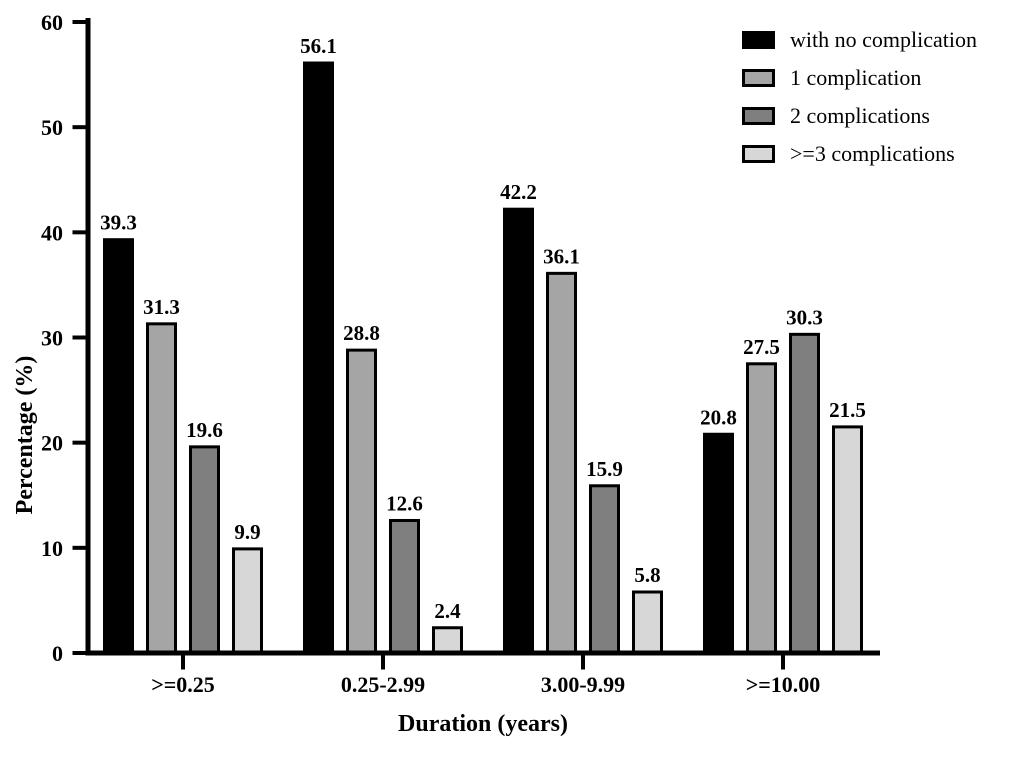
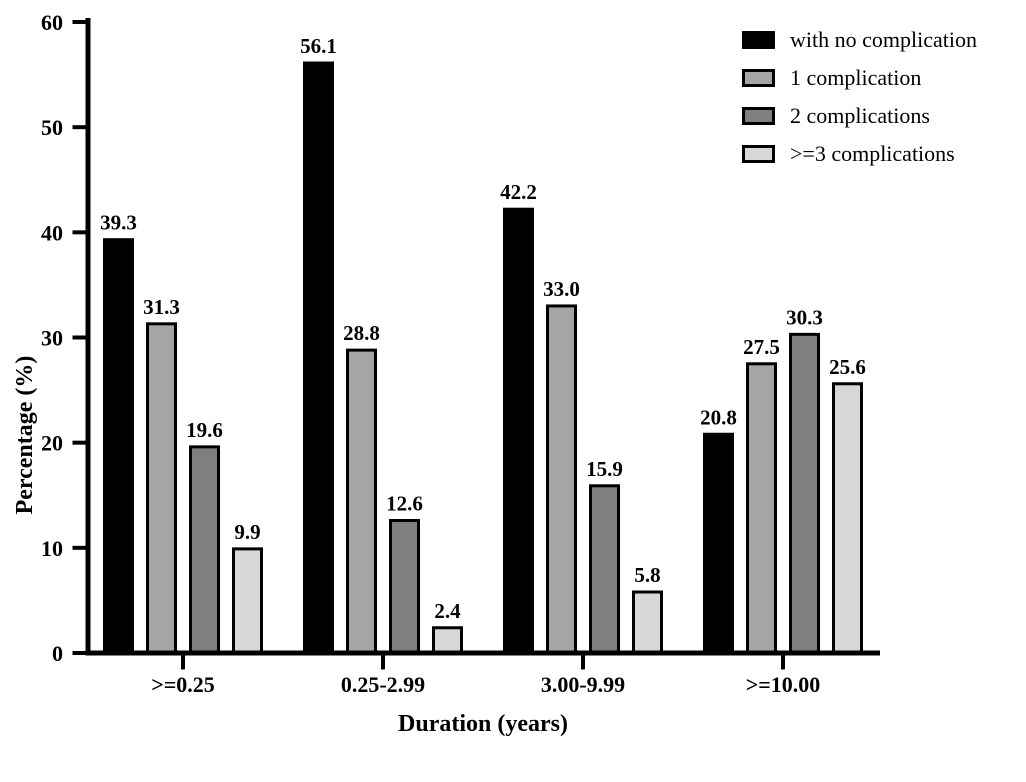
1 complication/3.00-9.99: 36.1 -> 33.0
>=3 complications/>=10.00: 21.5 -> 25.6
